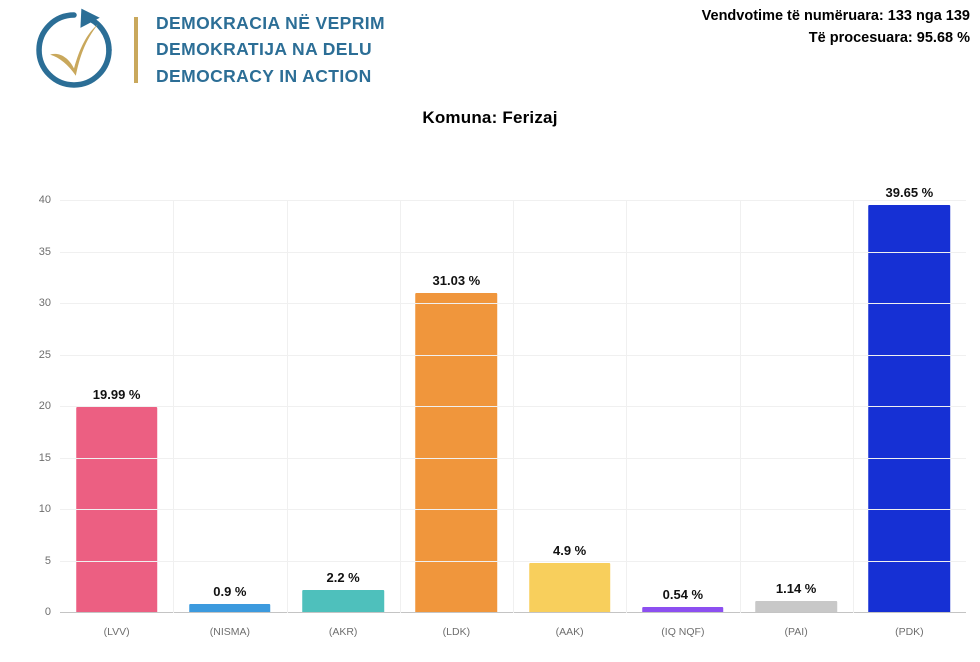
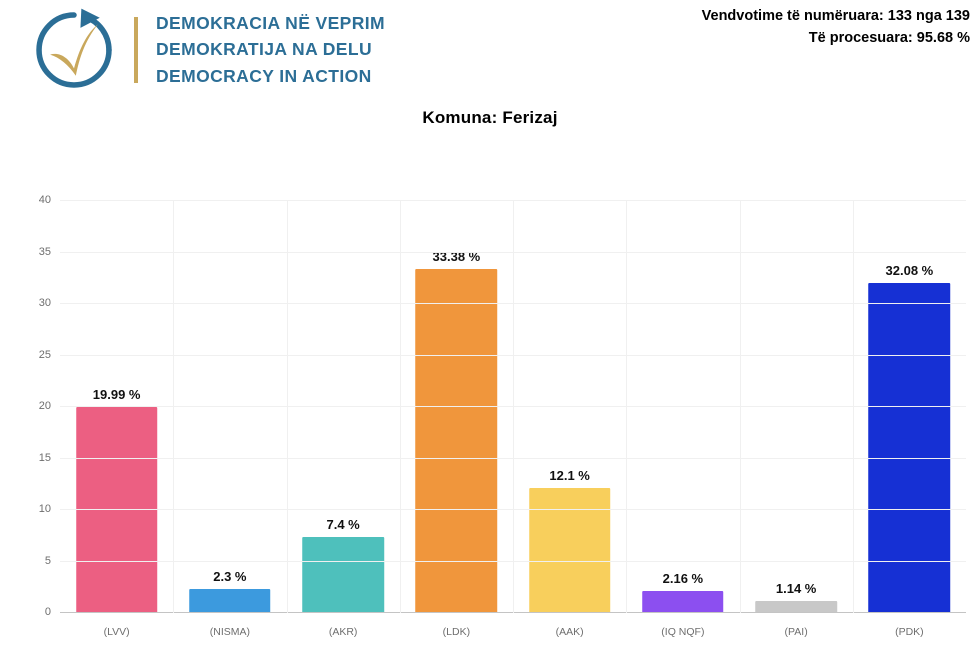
(NISMA): 0.9 -> 2.3
(AKR): 2.2 -> 7.4
(LDK): 31.03 -> 33.38
(AAK): 4.9 -> 12.1
(IQ NQF): 0.54 -> 2.16
(PDK): 39.65 -> 32.08
